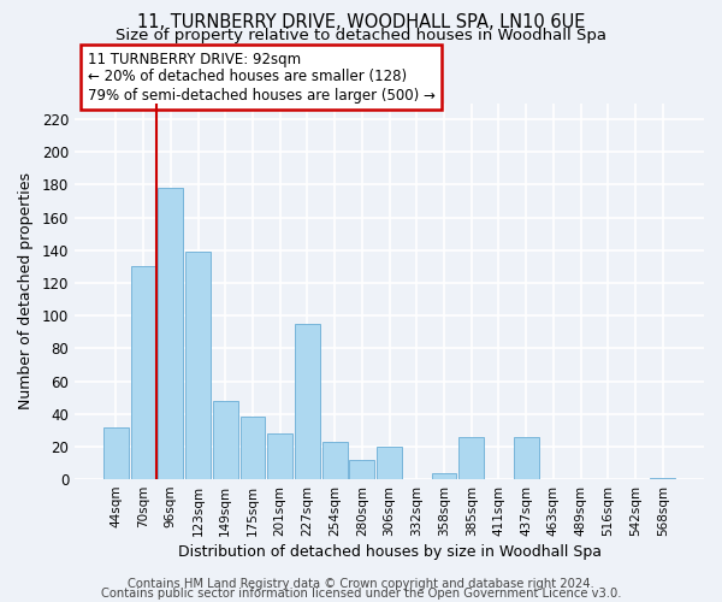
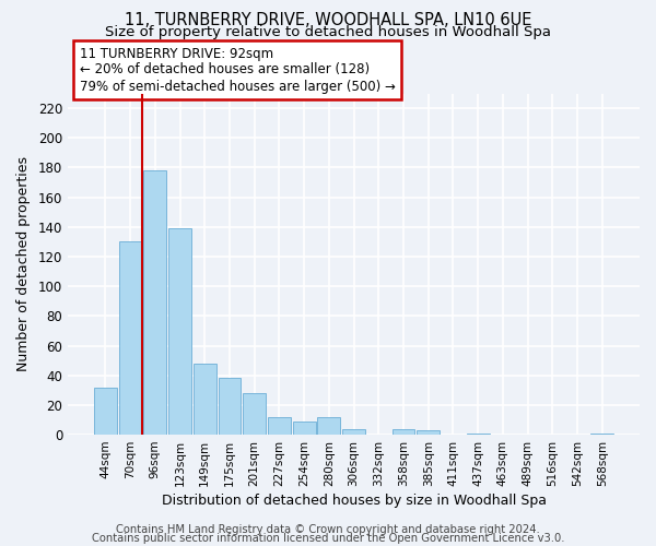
227sqm: 95 -> 12
254sqm: 23 -> 9
306sqm: 20 -> 4
385sqm: 26 -> 3
437sqm: 26 -> 1
